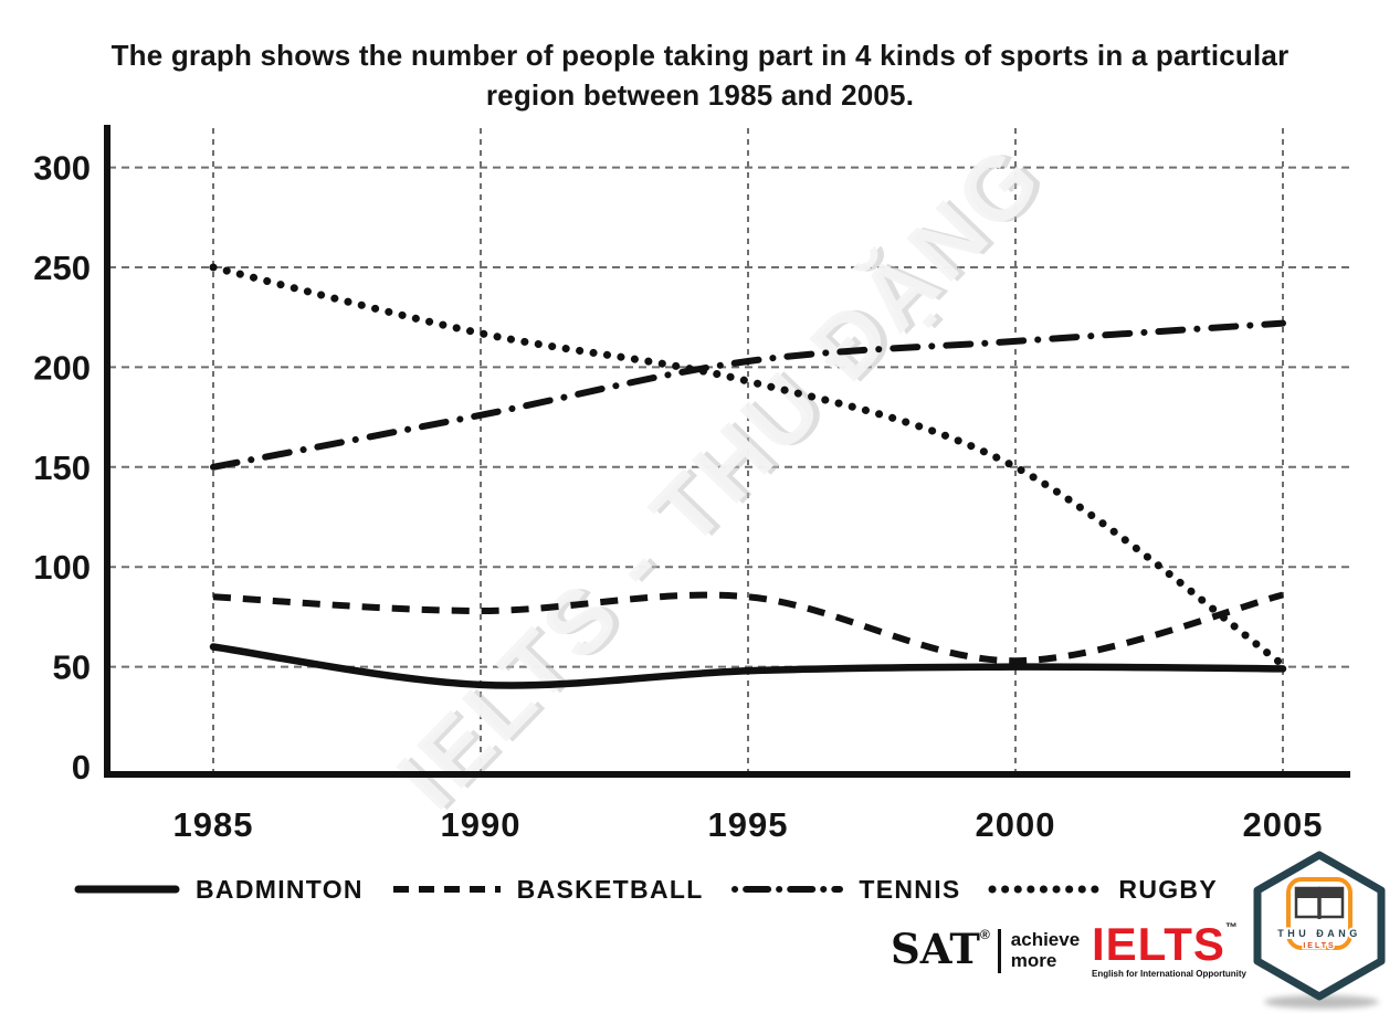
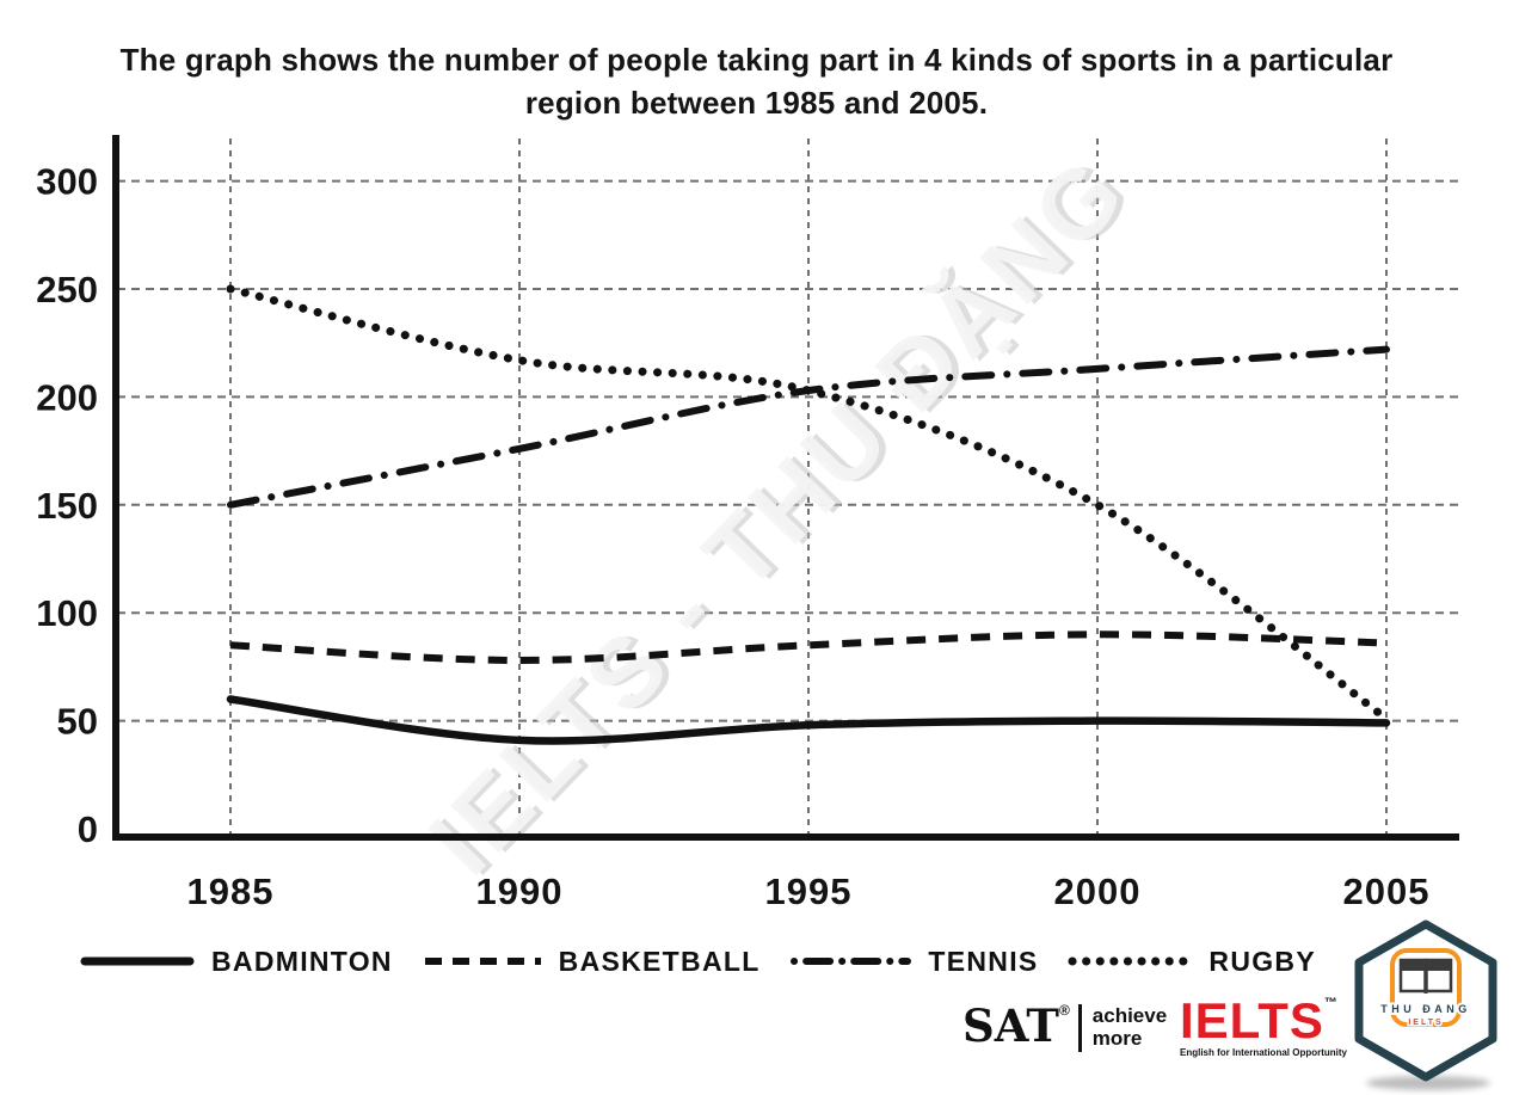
RUGBY/1995: 193 -> 203
BASKETBALL/2000: 53 -> 90
